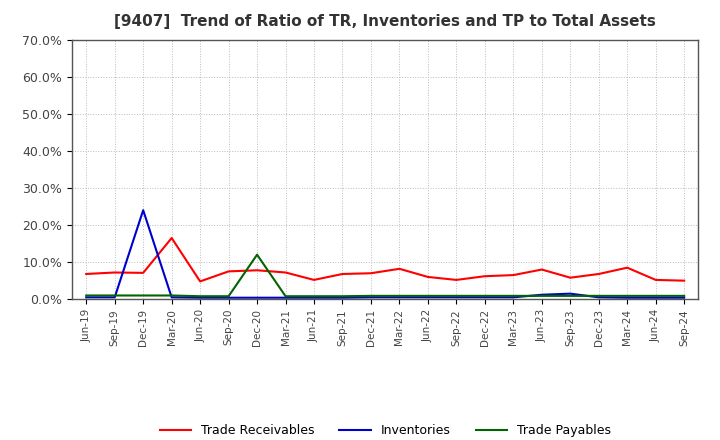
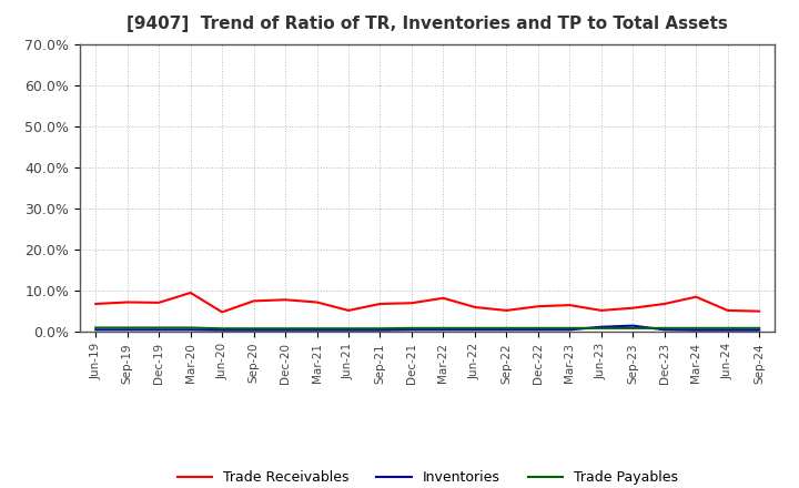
Inventories/Dec-19: 24.0% -> 0.5%
Trade Receivables/Mar-20: 16.5% -> 9.5%
Trade Payables/Dec-20: 12.0% -> 0.8%
Trade Receivables/Jun-23: 8.0% -> 5.2%
